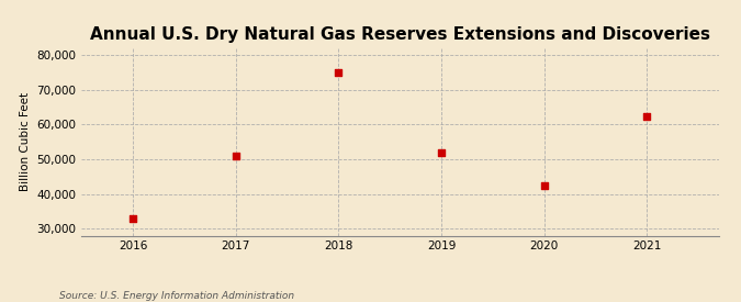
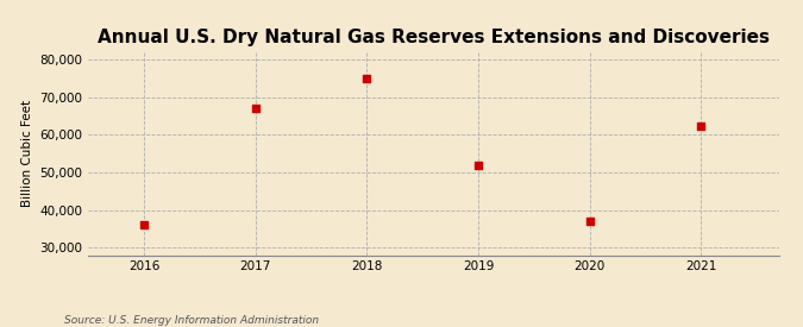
2016: 33,000 -> 36,000
2017: 51,000 -> 67,000
2020: 42,500 -> 37,000
